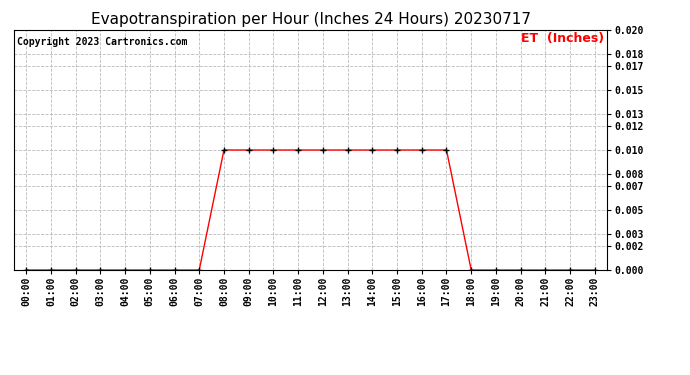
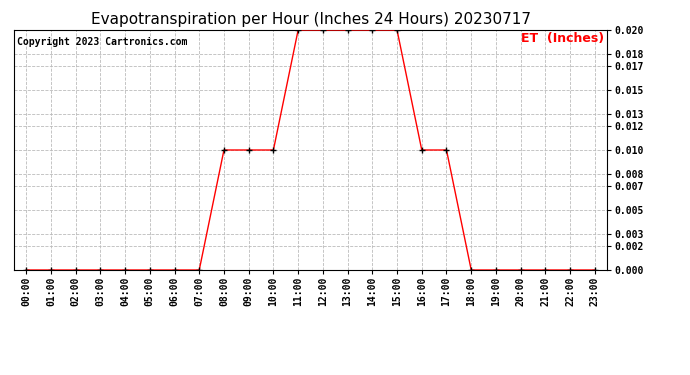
11:00: 0.01 -> 0.02
12:00: 0.01 -> 0.02
13:00: 0.01 -> 0.02
14:00: 0.01 -> 0.02
15:00: 0.01 -> 0.02
